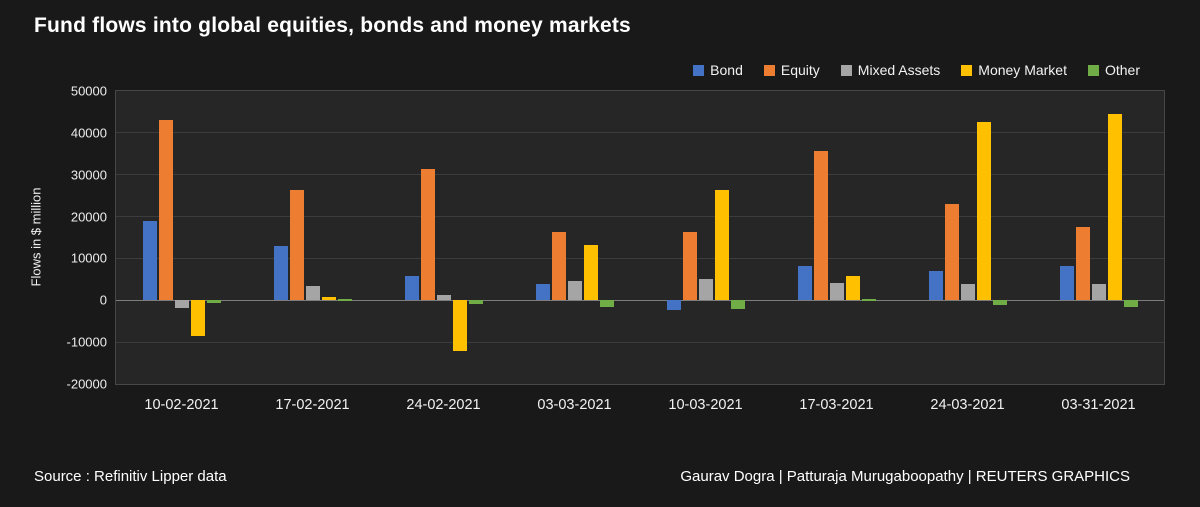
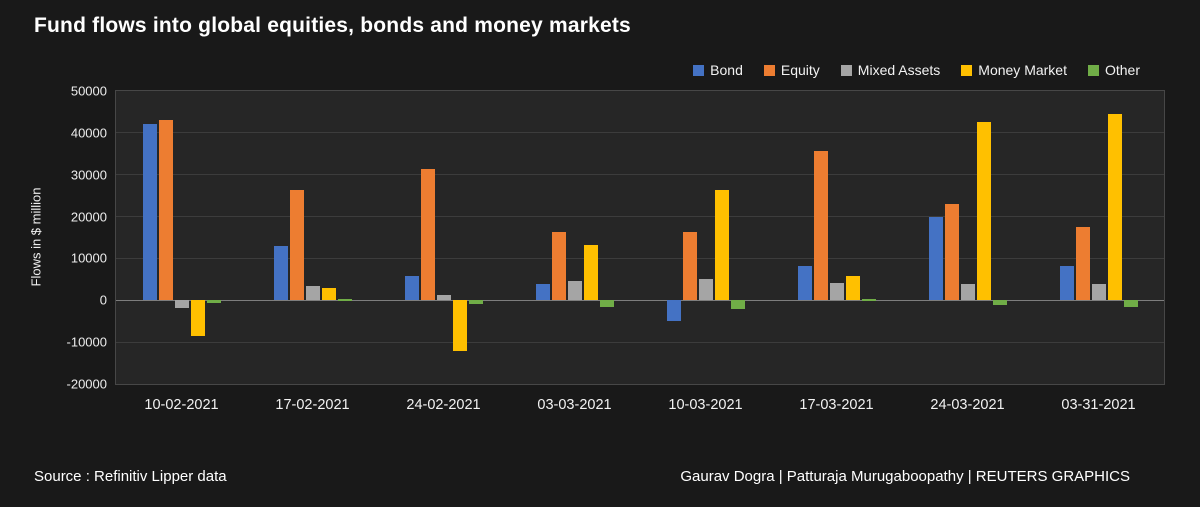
Bond/10-02-2021: 19000 -> 42000
Money Market/17-02-2021: 1000 -> 3000
Bond/10-03-2021: -2000 -> -5000
Bond/24-03-2021: 7000 -> 20000
